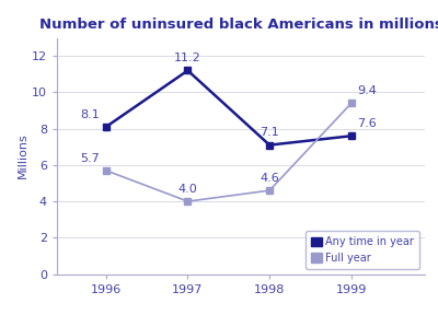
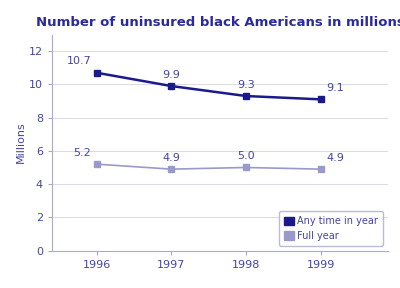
Any time in year/1996: 8.1 -> 10.7
Full year/1996: 5.7 -> 5.2
Any time in year/1997: 11.2 -> 9.9
Full year/1997: 4.0 -> 4.9
Any time in year/1998: 7.1 -> 9.3
Full year/1998: 4.6 -> 5.0
Any time in year/1999: 7.6 -> 9.1
Full year/1999: 9.4 -> 4.9
